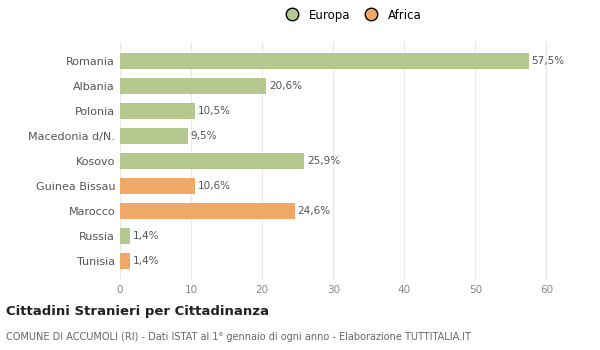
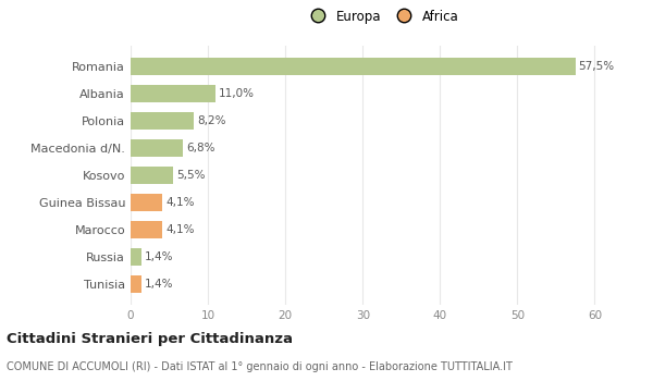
Albania: 20,6% -> 11,0%
Polonia: 10,5% -> 8,2%
Macedonia d/N.: 9,5% -> 6,8%
Kosovo: 25,9% -> 5,5%
Guinea Bissau: 10,6% -> 4,1%
Marocco: 24,6% -> 4,1%
